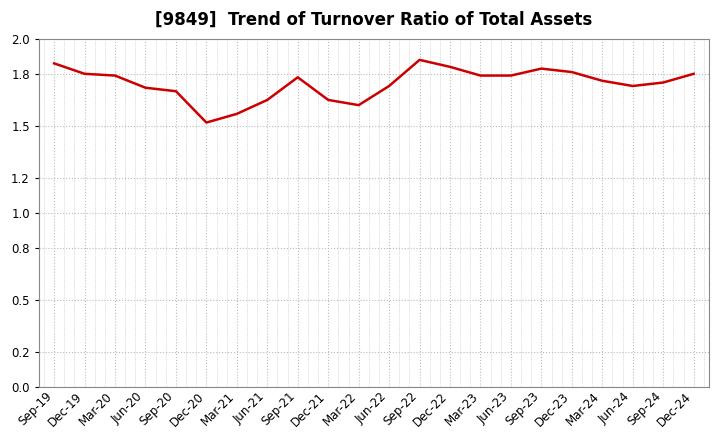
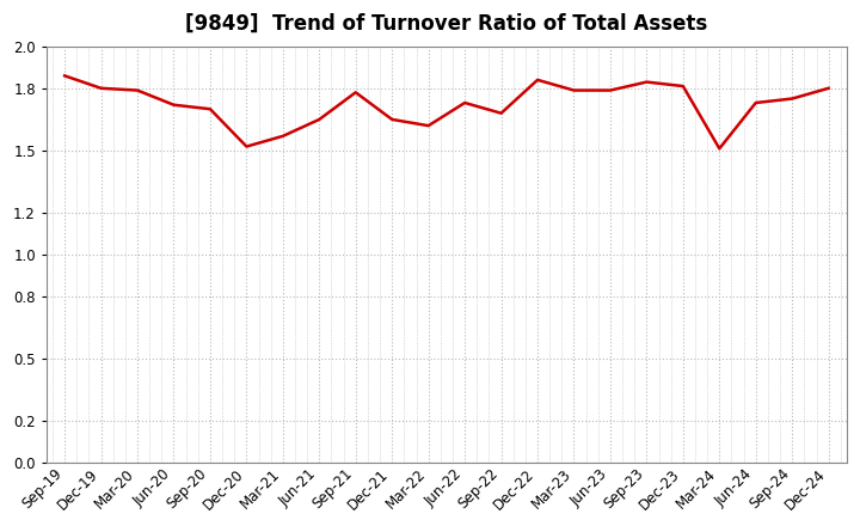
Sep-22: 1.88 -> 1.68
Mar-24: 1.76 -> 1.51
